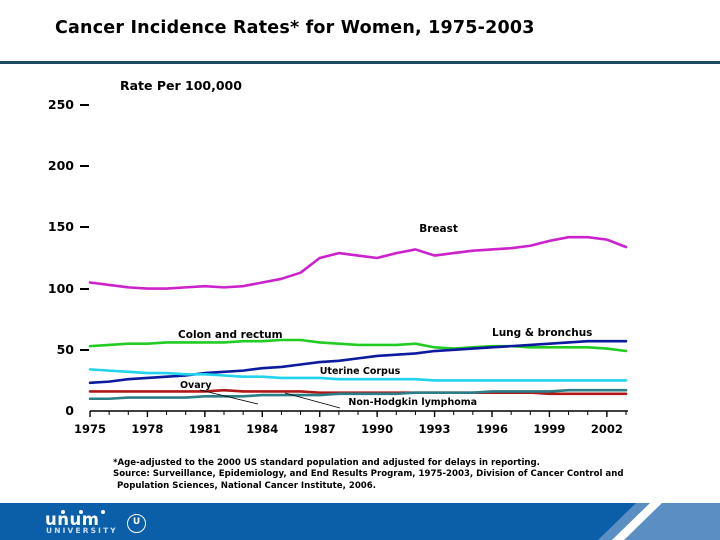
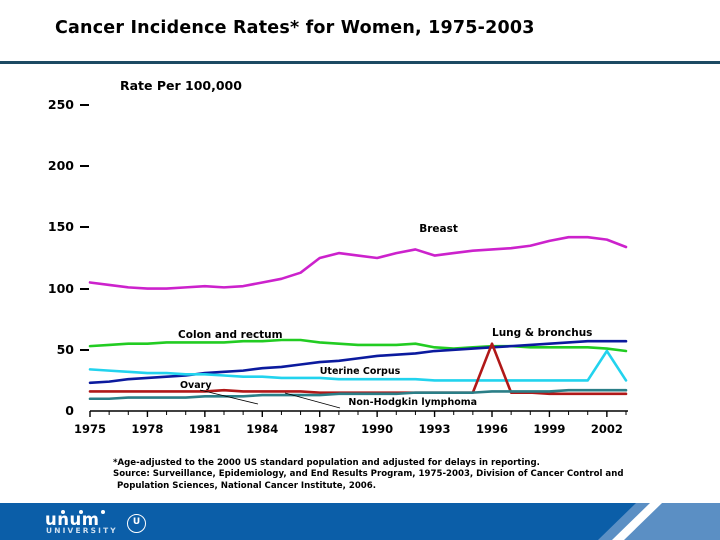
Ovary/1996: 15 -> 55
Uterine Corpus/2002: 25 -> 49
